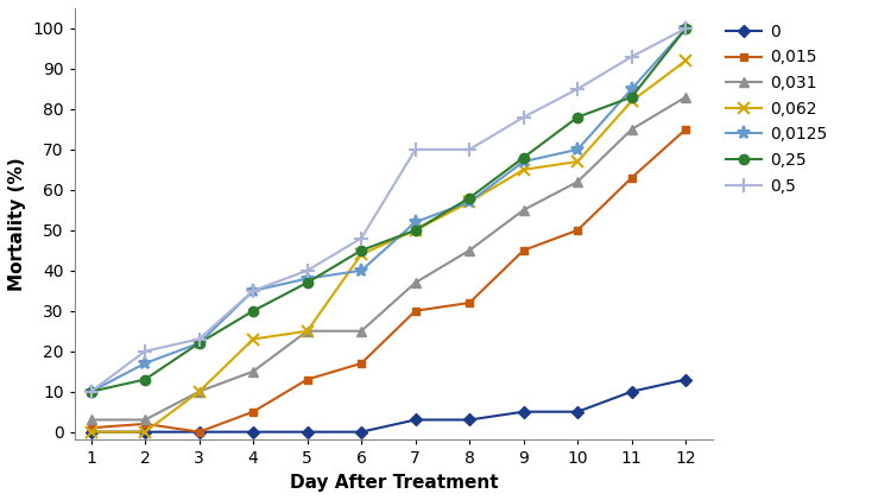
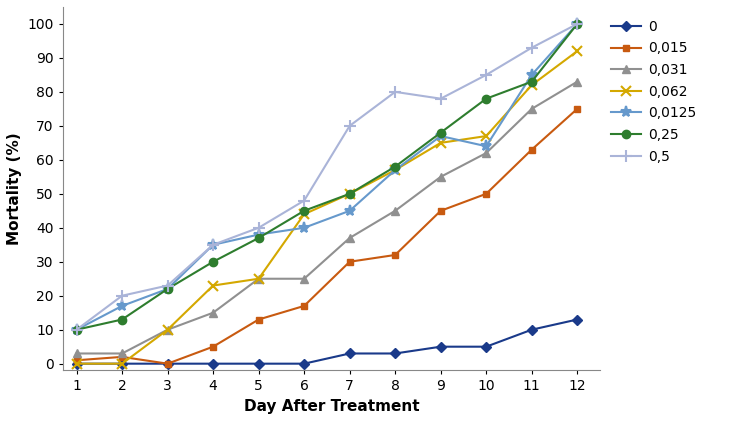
0,0125/7: 52 -> 45
0,5/8: 70 -> 80
0,0125/10: 70 -> 64
